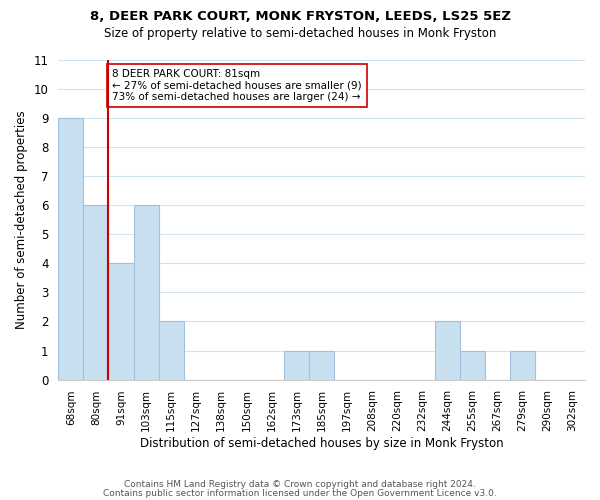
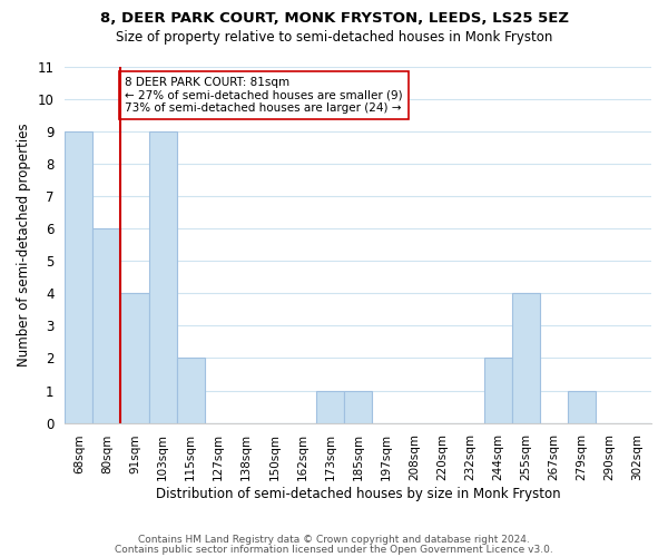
103sqm: 6 -> 9
255sqm: 1 -> 4
